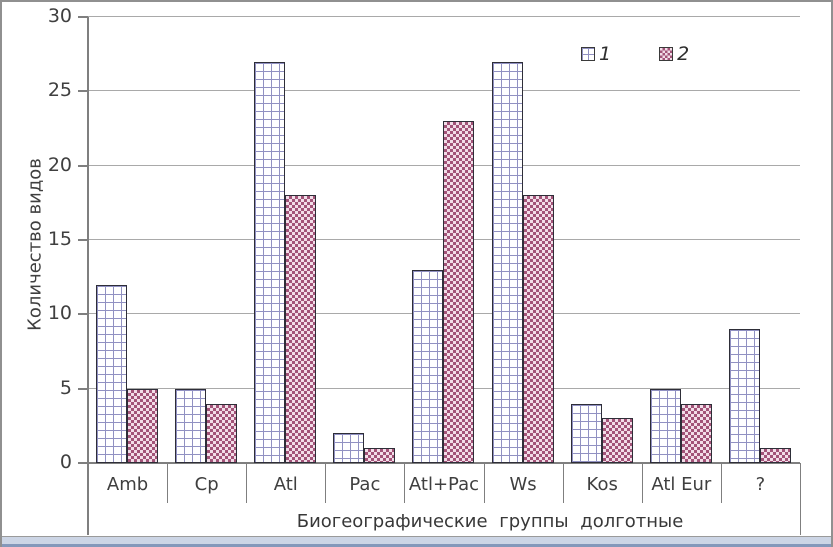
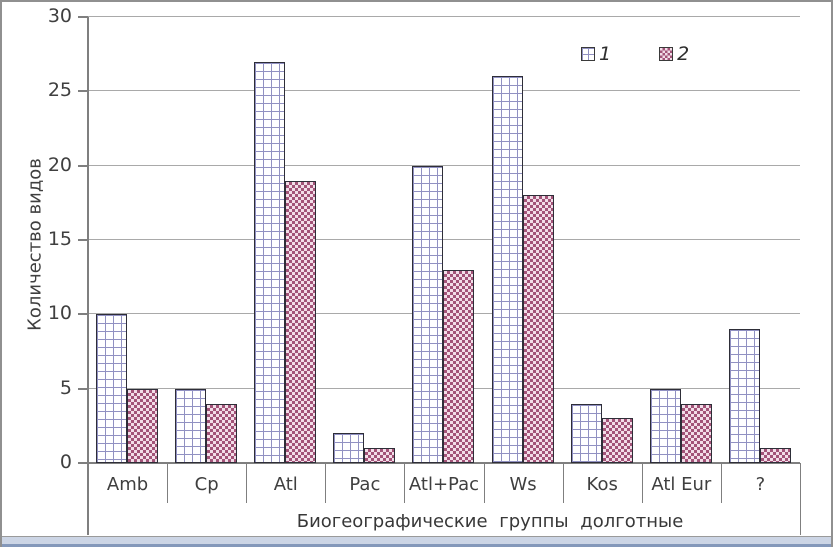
1/Amb: 12 -> 10
2/Atl: 18 -> 19
1/Atl+Pac: 13 -> 20
2/Atl+Pac: 23 -> 13
1/Ws: 27 -> 26
